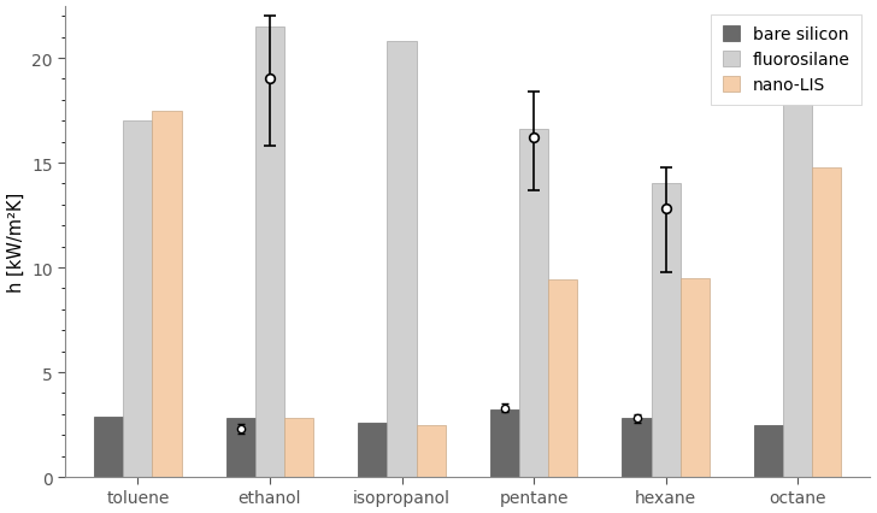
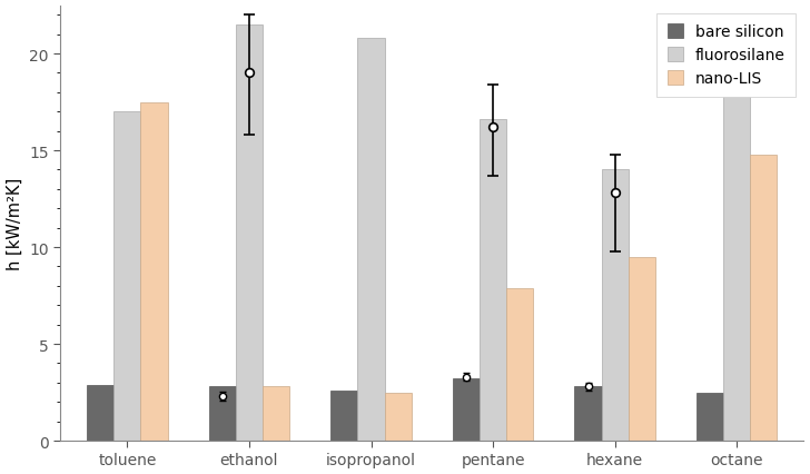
nano-LIS/pentane: 9.4 -> 7.9
